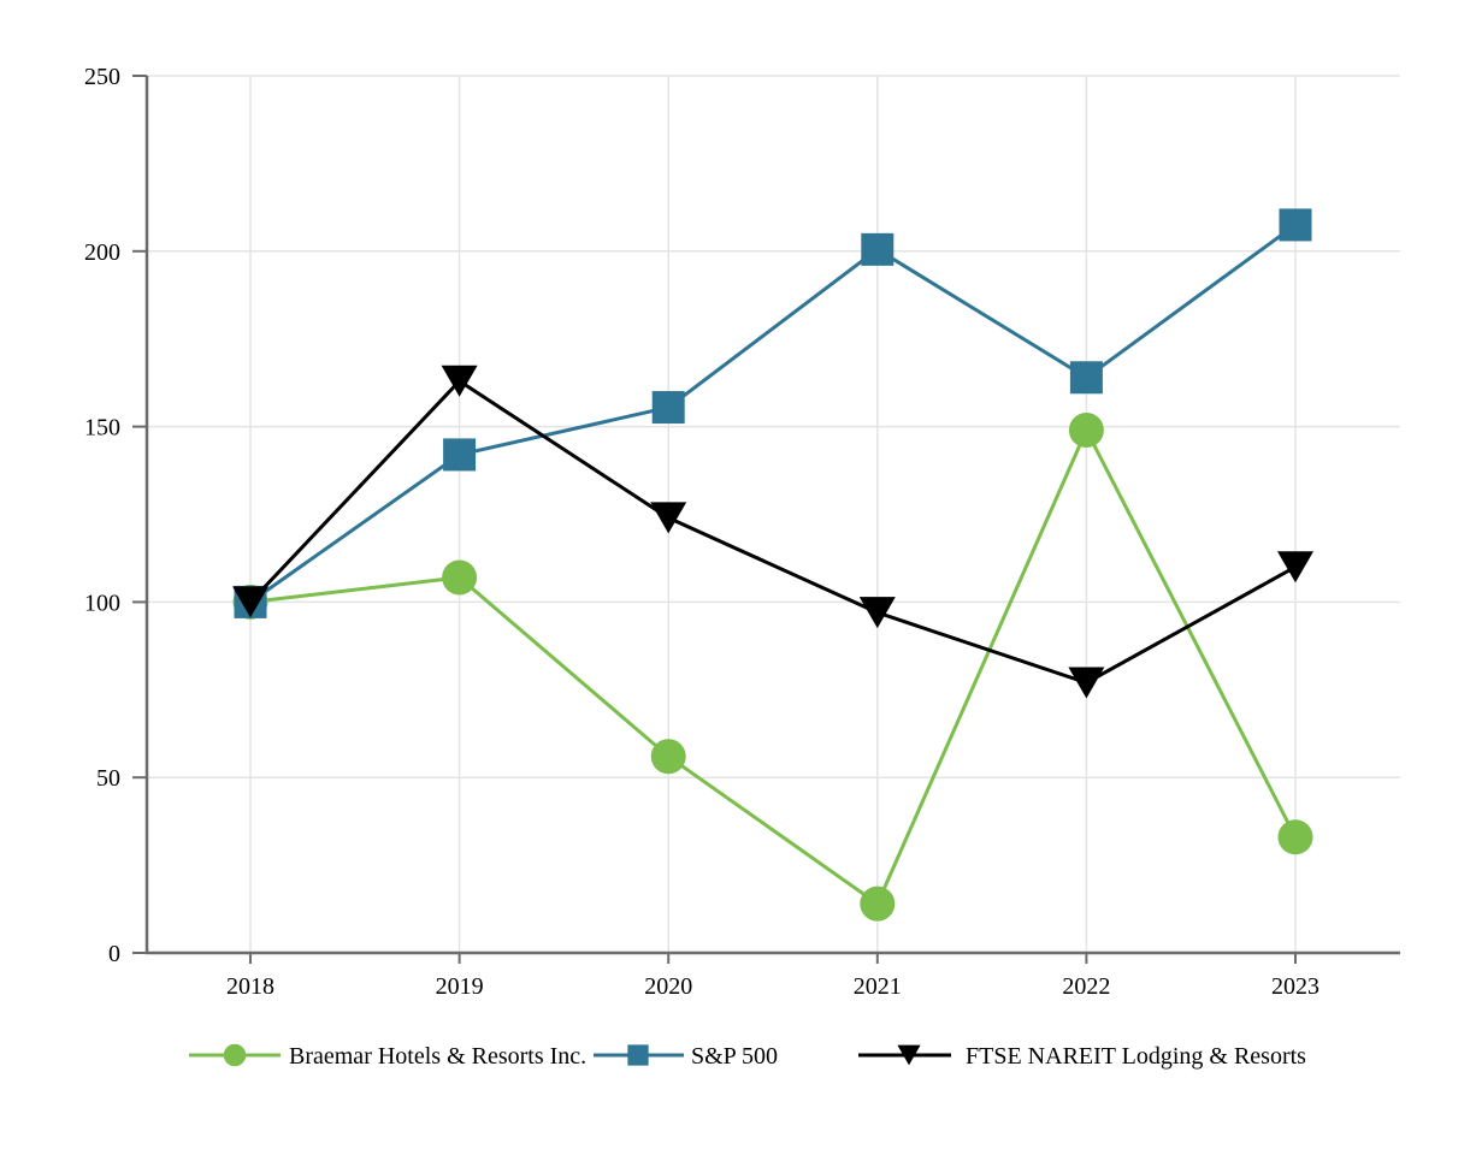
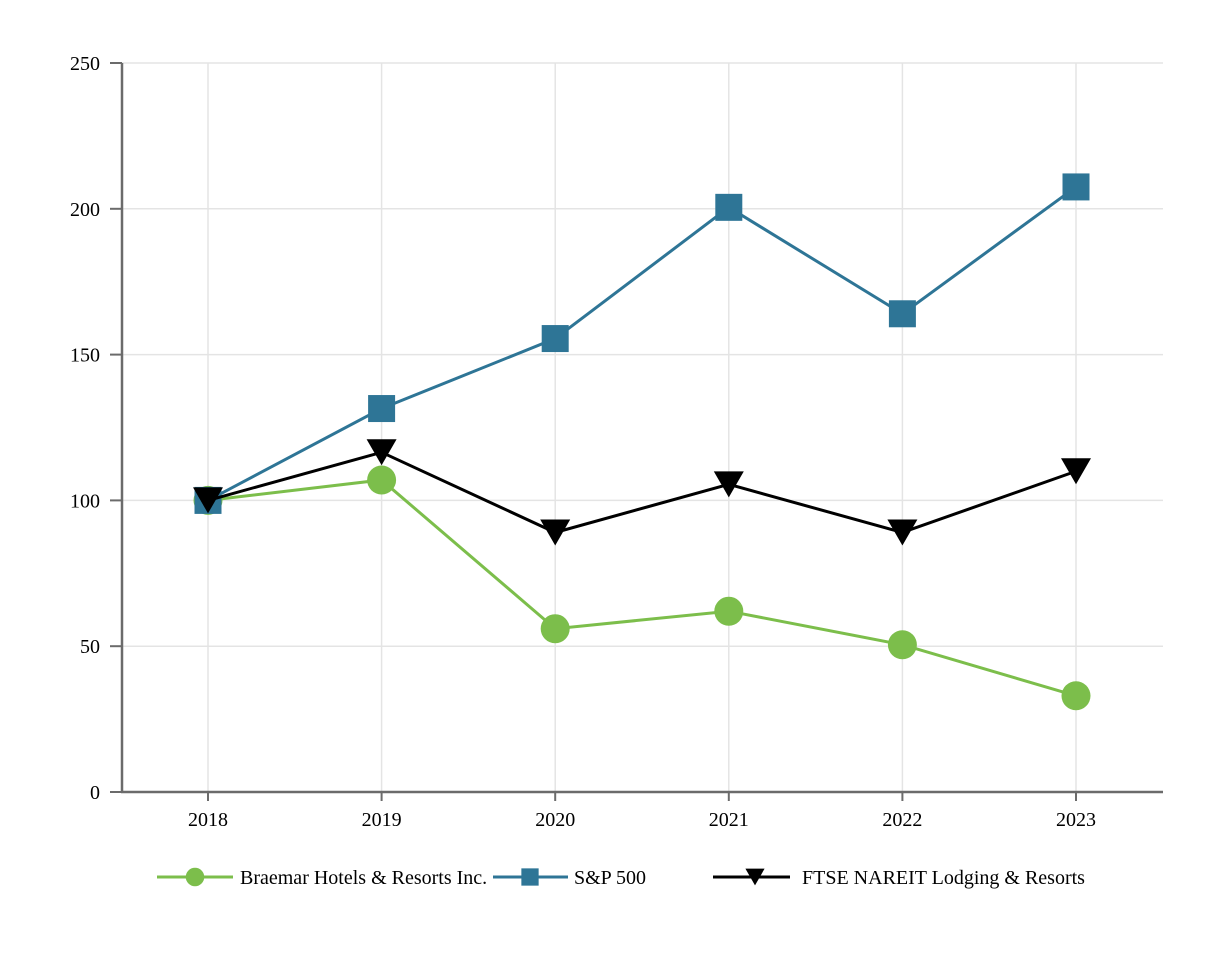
S&P 500/2019: 142 -> 132
FTSE NAREIT Lodging & Resorts/2019: 163 -> 116
FTSE NAREIT Lodging & Resorts/2020: 124 -> 89
Braemar Hotels & Resorts Inc./2021: 14 -> 62
FTSE NAREIT Lodging & Resorts/2021: 97 -> 106
Braemar Hotels & Resorts Inc./2022: 149 -> 50
FTSE NAREIT Lodging & Resorts/2022: 77 -> 89
